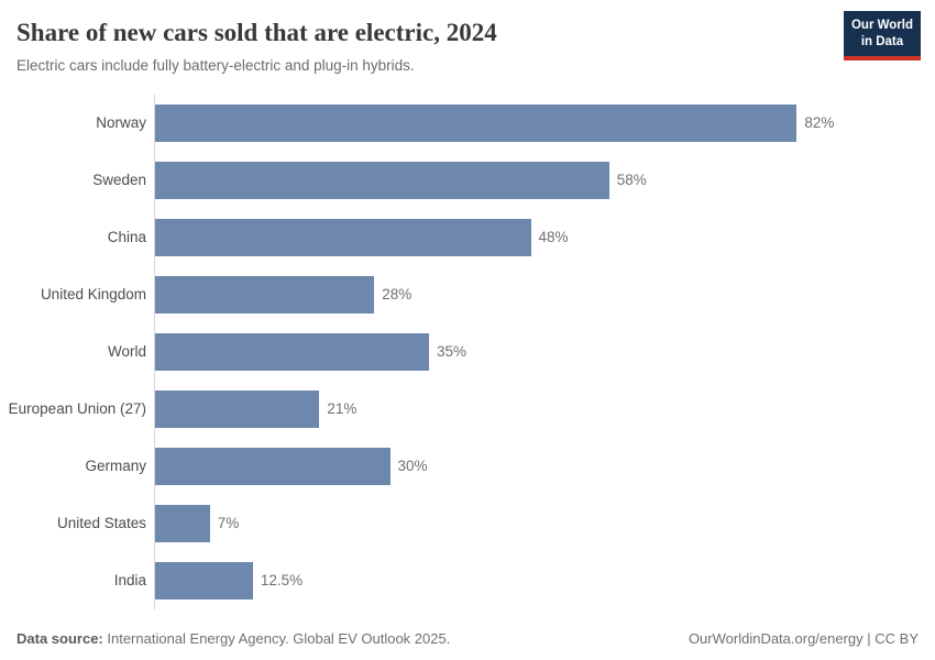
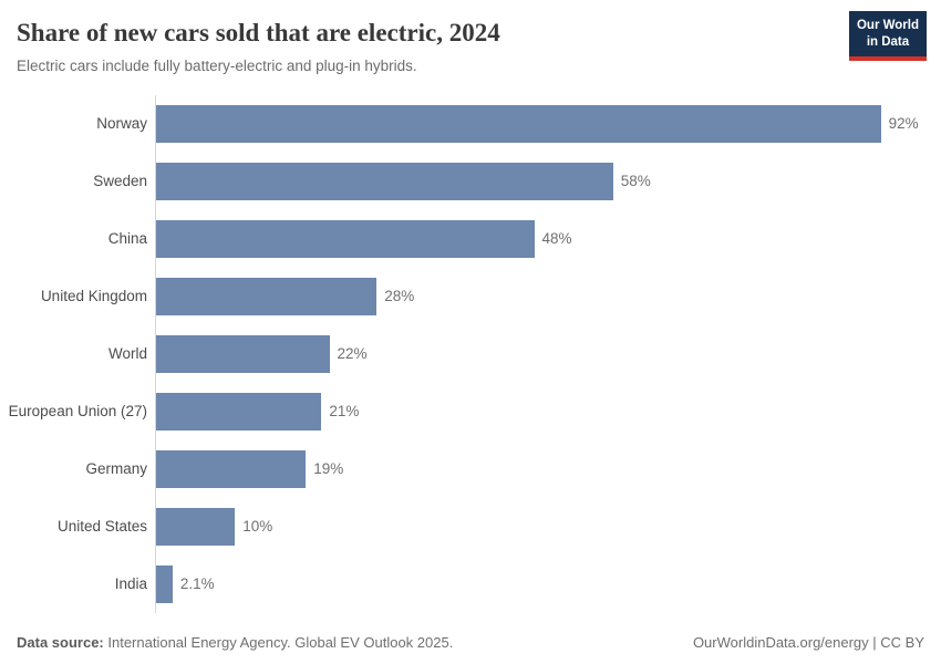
Norway: 82% -> 92%
World: 35% -> 22%
Germany: 30% -> 19%
United States: 7% -> 10%
India: 12.5% -> 2.1%
